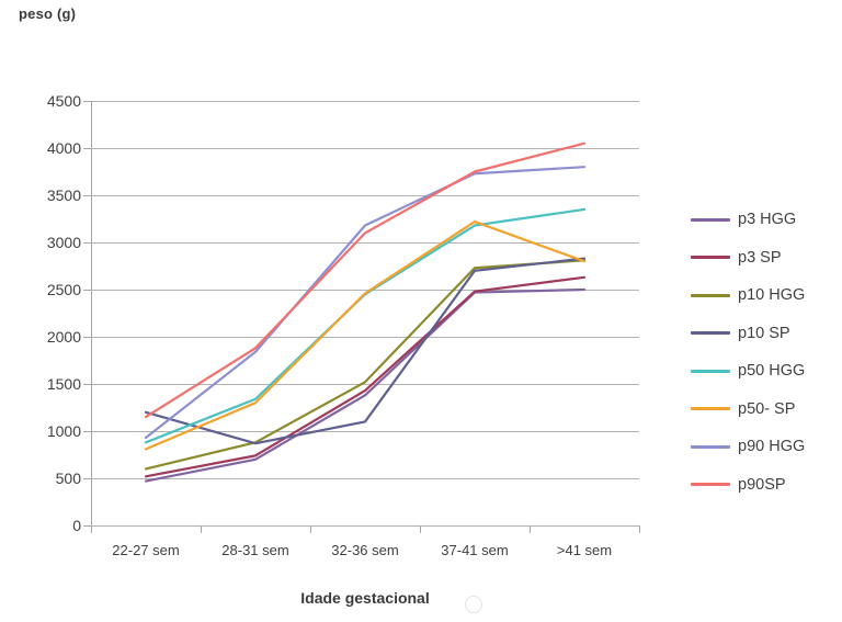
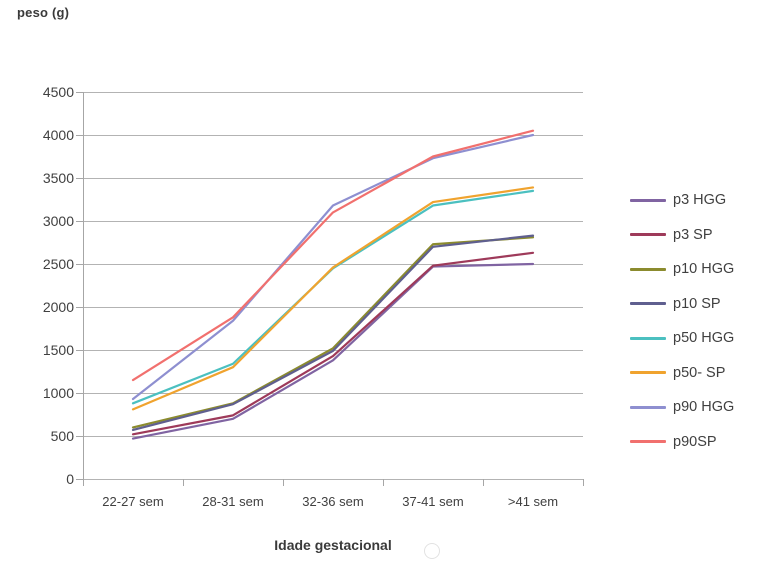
p10 SP/22-27 sem: 1200 -> 600
p10 SP/32-36 sem: 1100 -> 1500
p50- SP/>41 sem: 2800 -> 3400
p90 HGG/>41 sem: 3800 -> 4000
